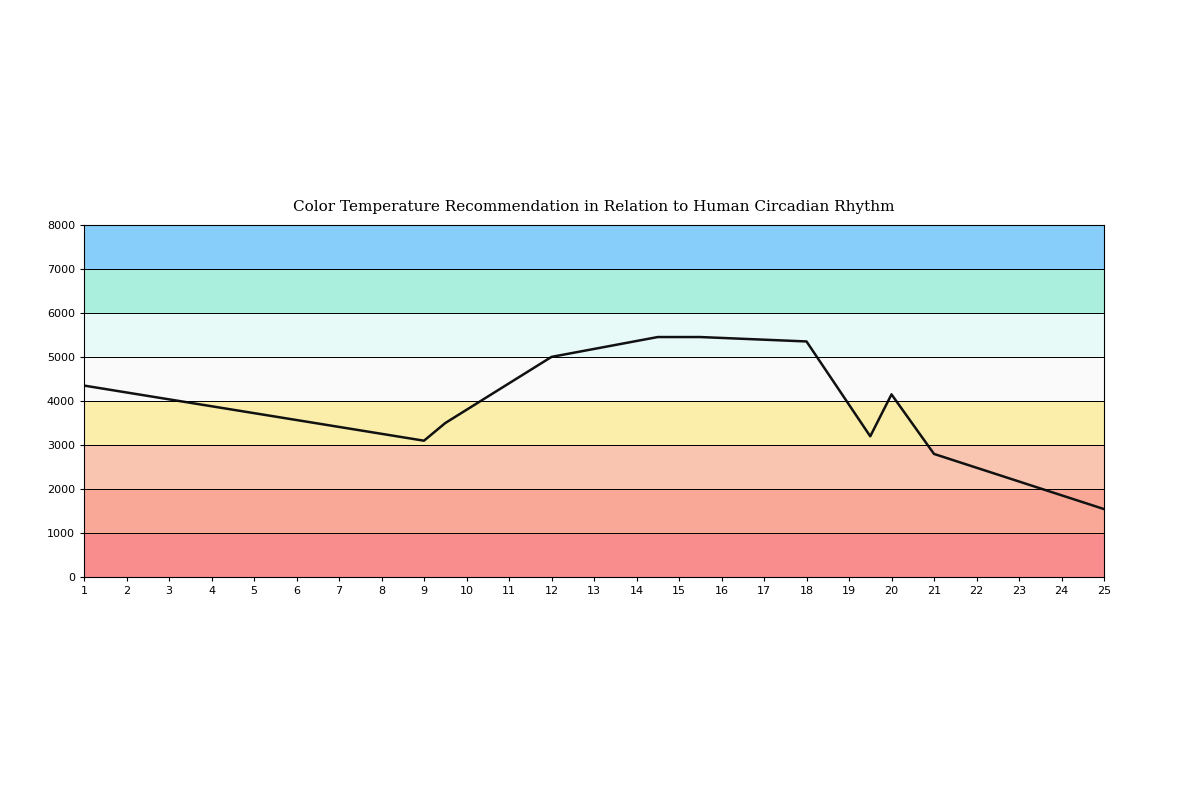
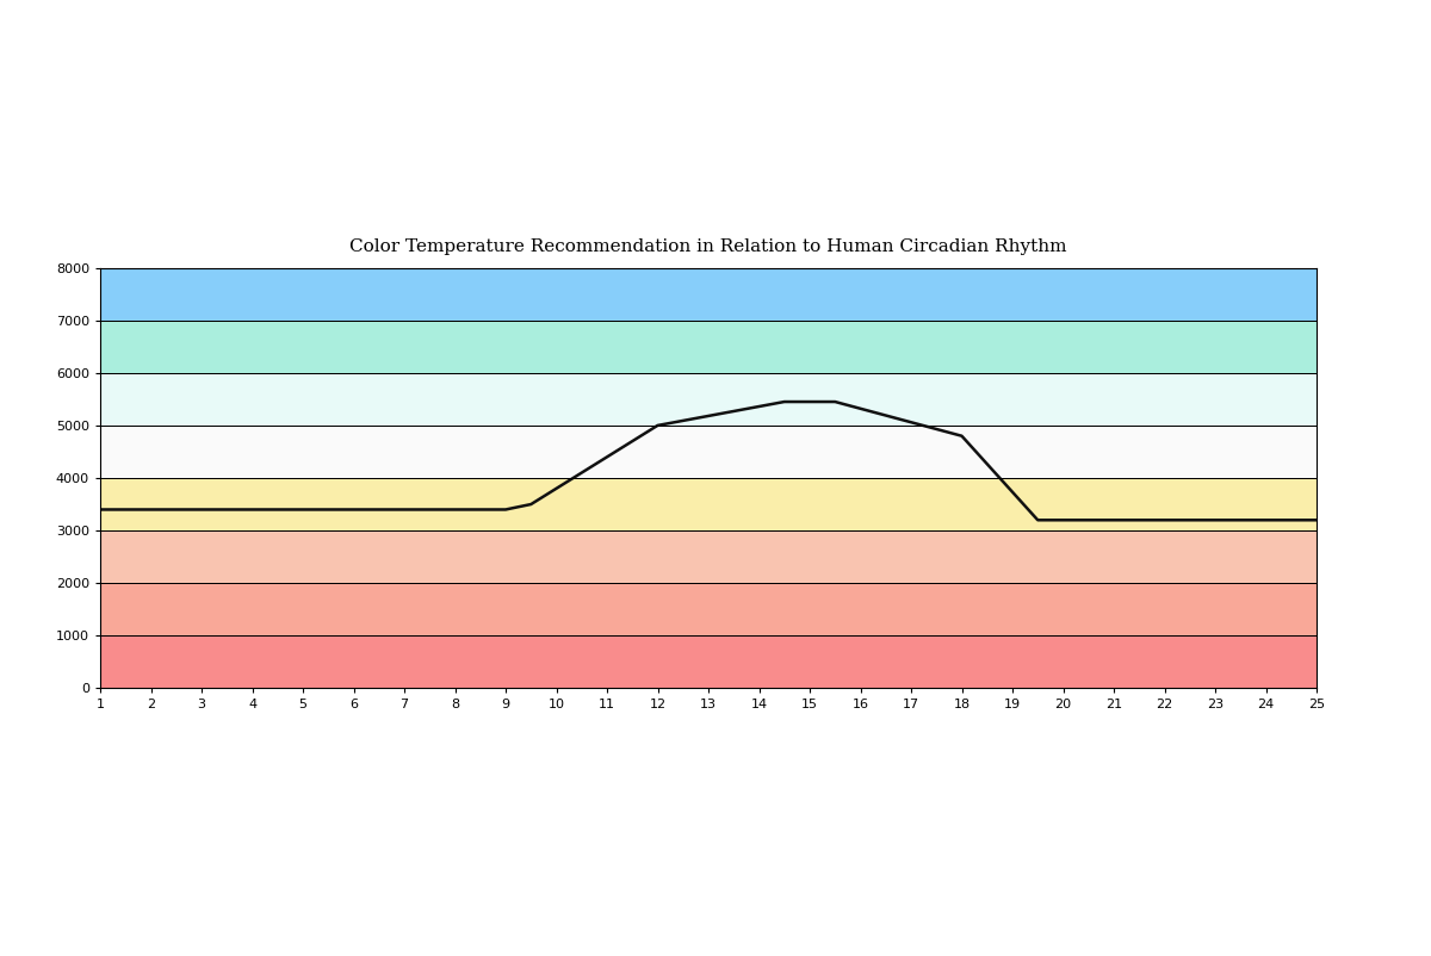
1: 4350 -> 3400
9: 3100 -> 3400
18: 5350 -> 4800
20: 4150 -> 3200
21: 2800 -> 3200
25: 1550 -> 3200
